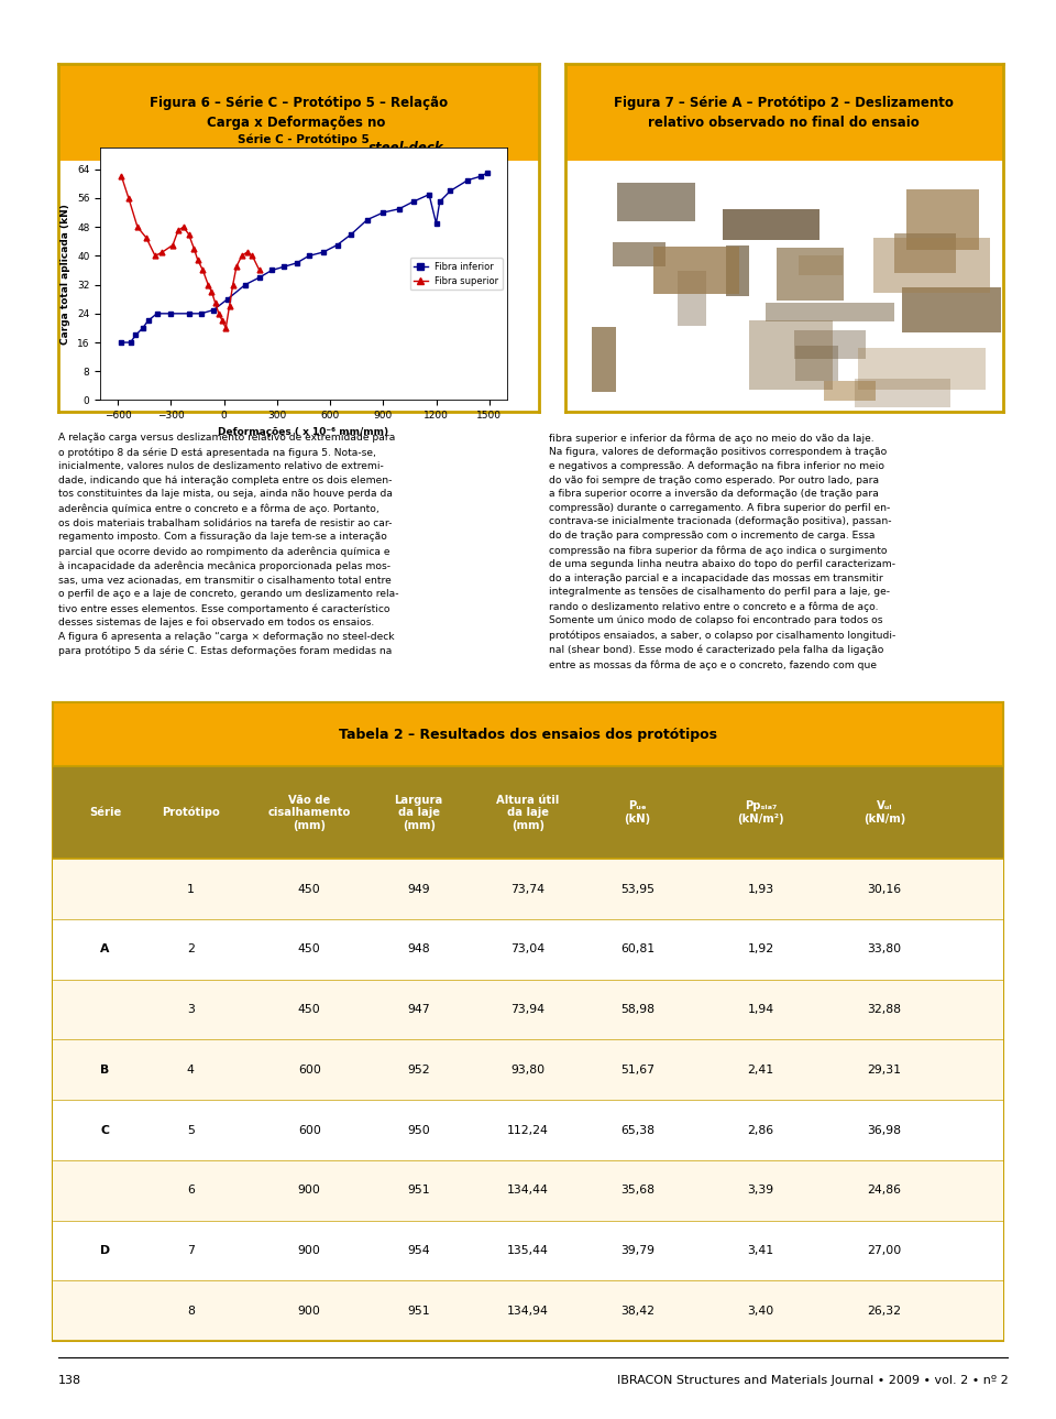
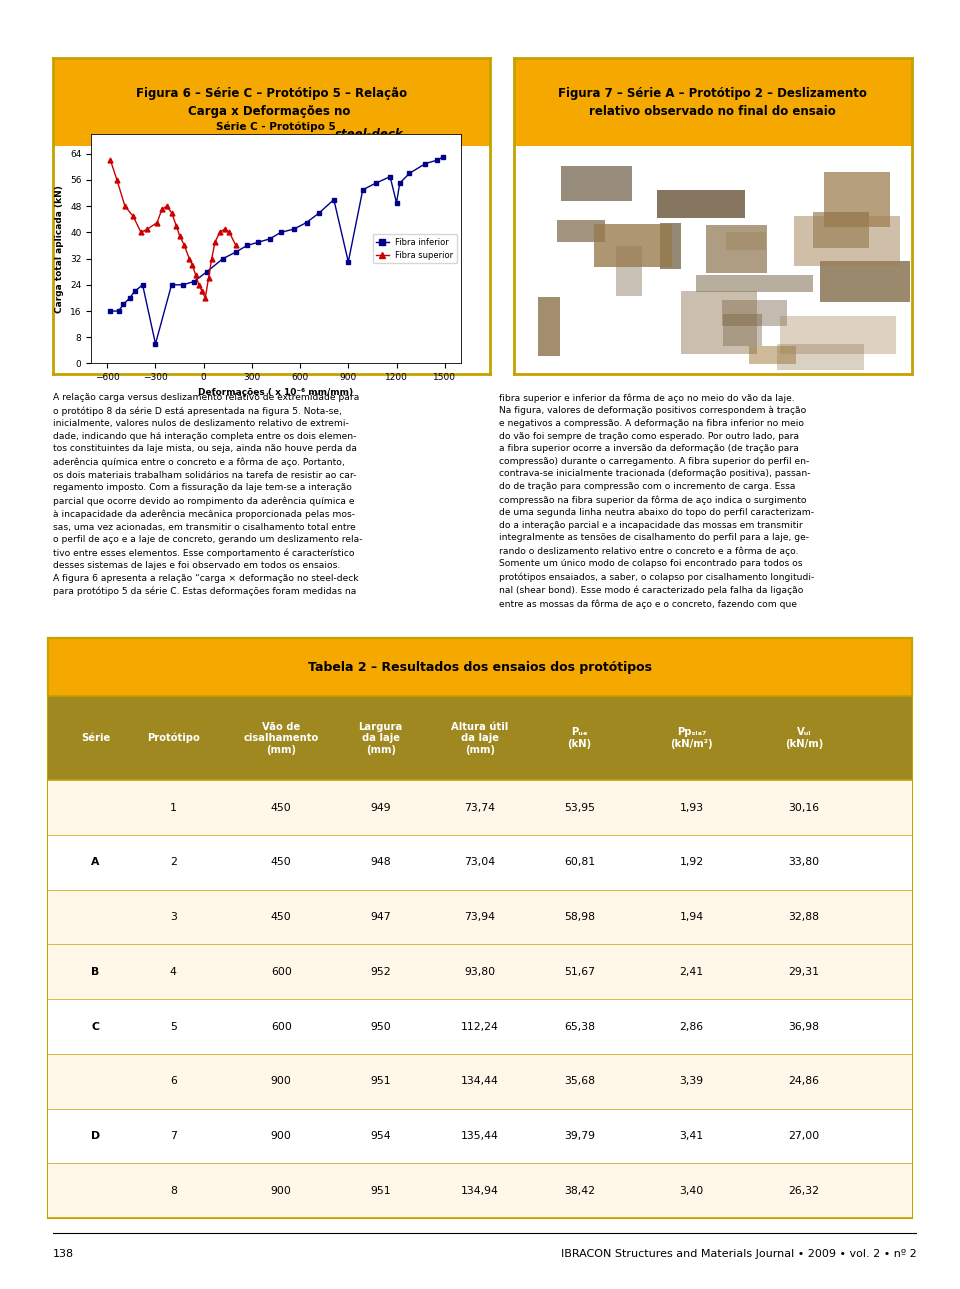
Fibra inferior/−300: 24 -> 6
Fibra inferior/900: 52 -> 31
